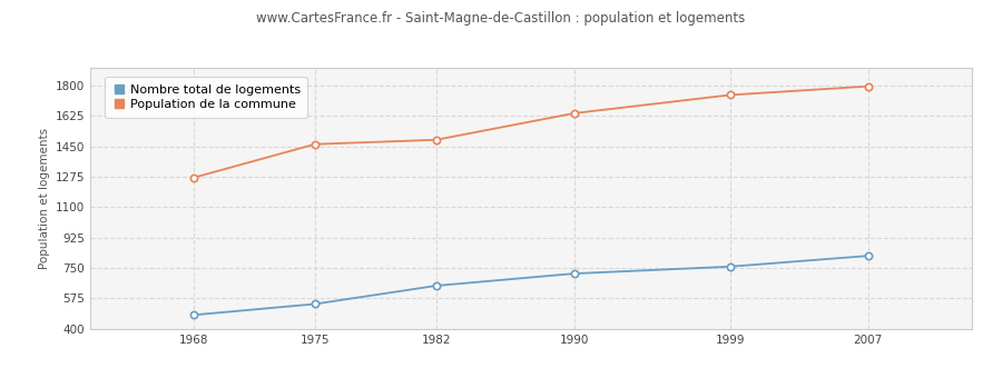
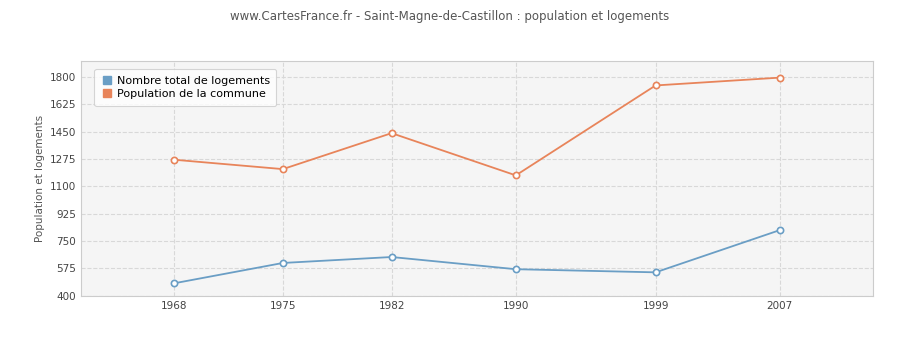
Nombre total de logements/1975: 540 -> 610
Population de la commune/1975: 1460 -> 1210
Population de la commune/1982: 1490 -> 1440
Nombre total de logements/1990: 720 -> 570
Population de la commune/1990: 1640 -> 1170
Nombre total de logements/1999: 760 -> 550
